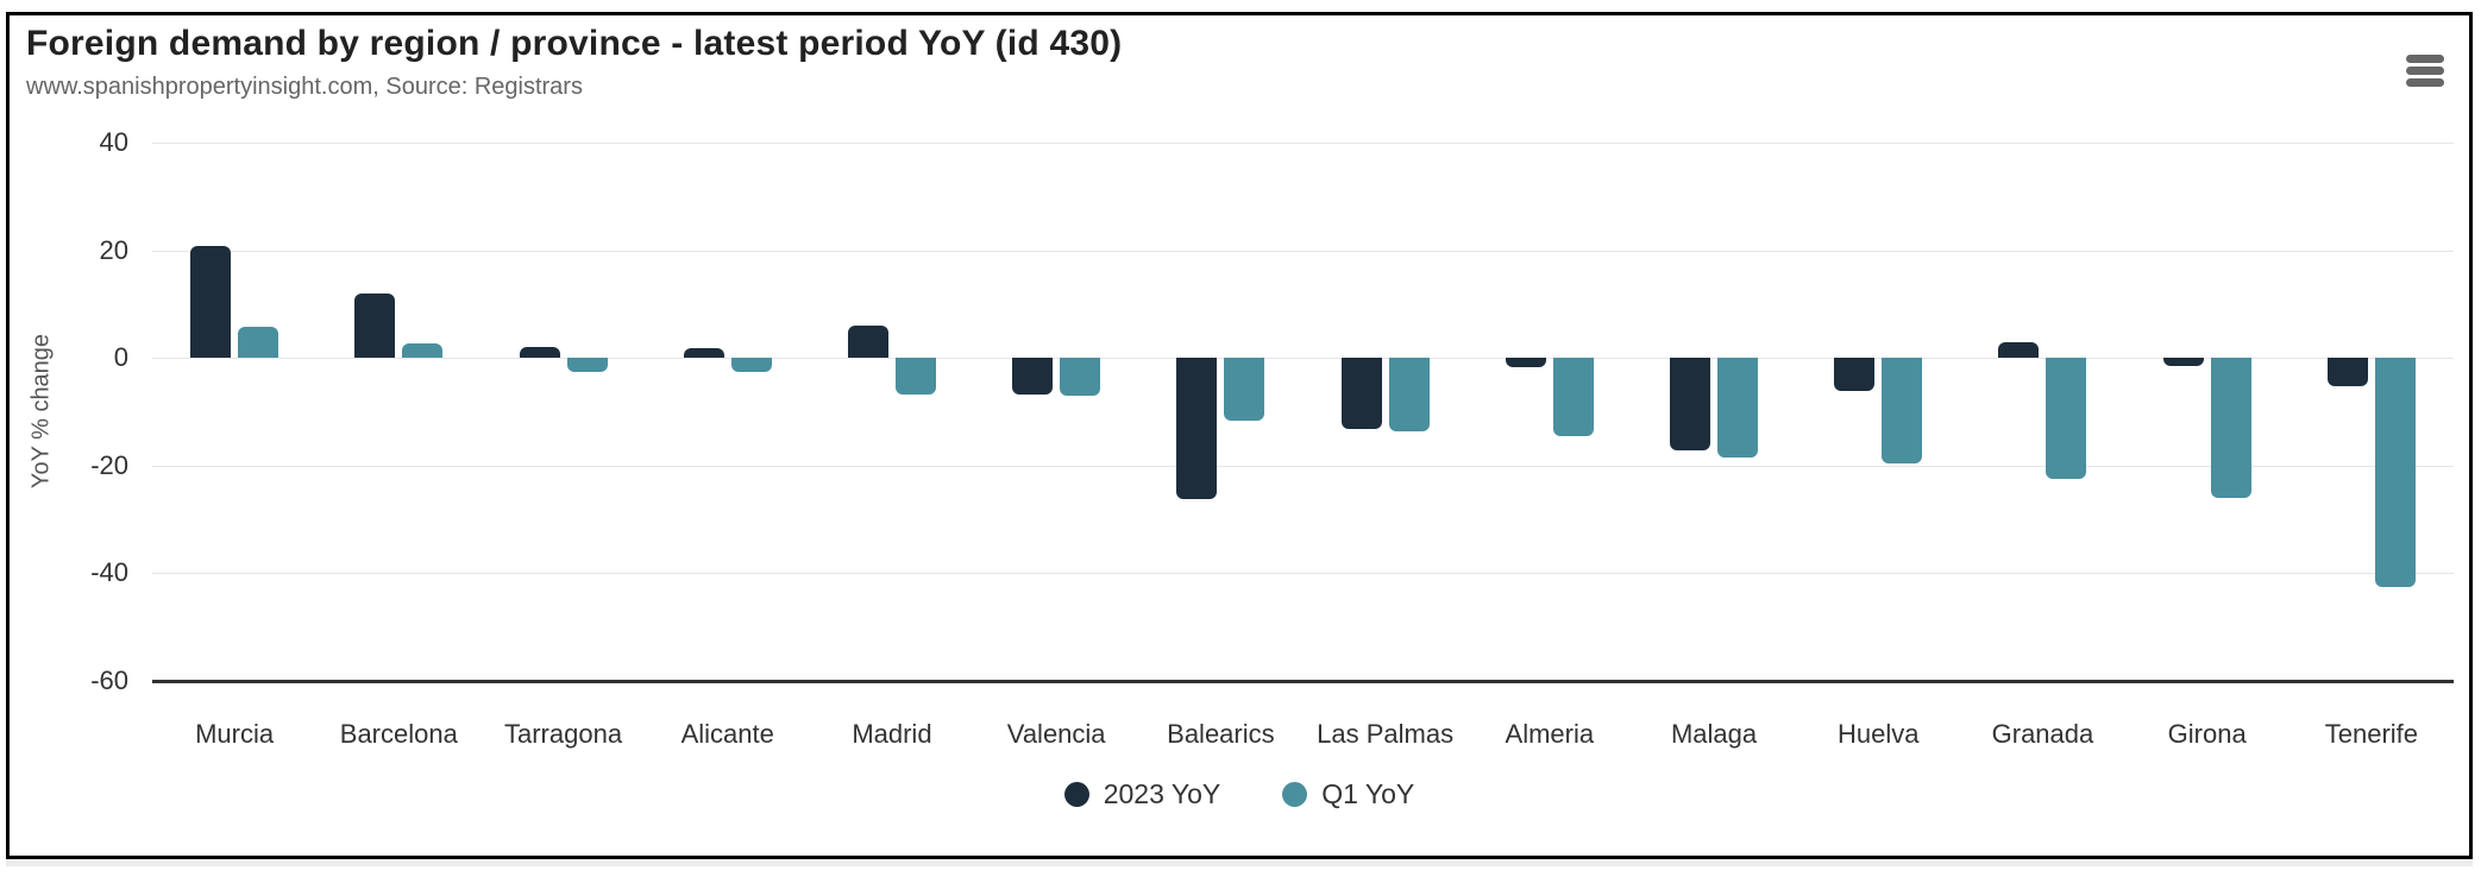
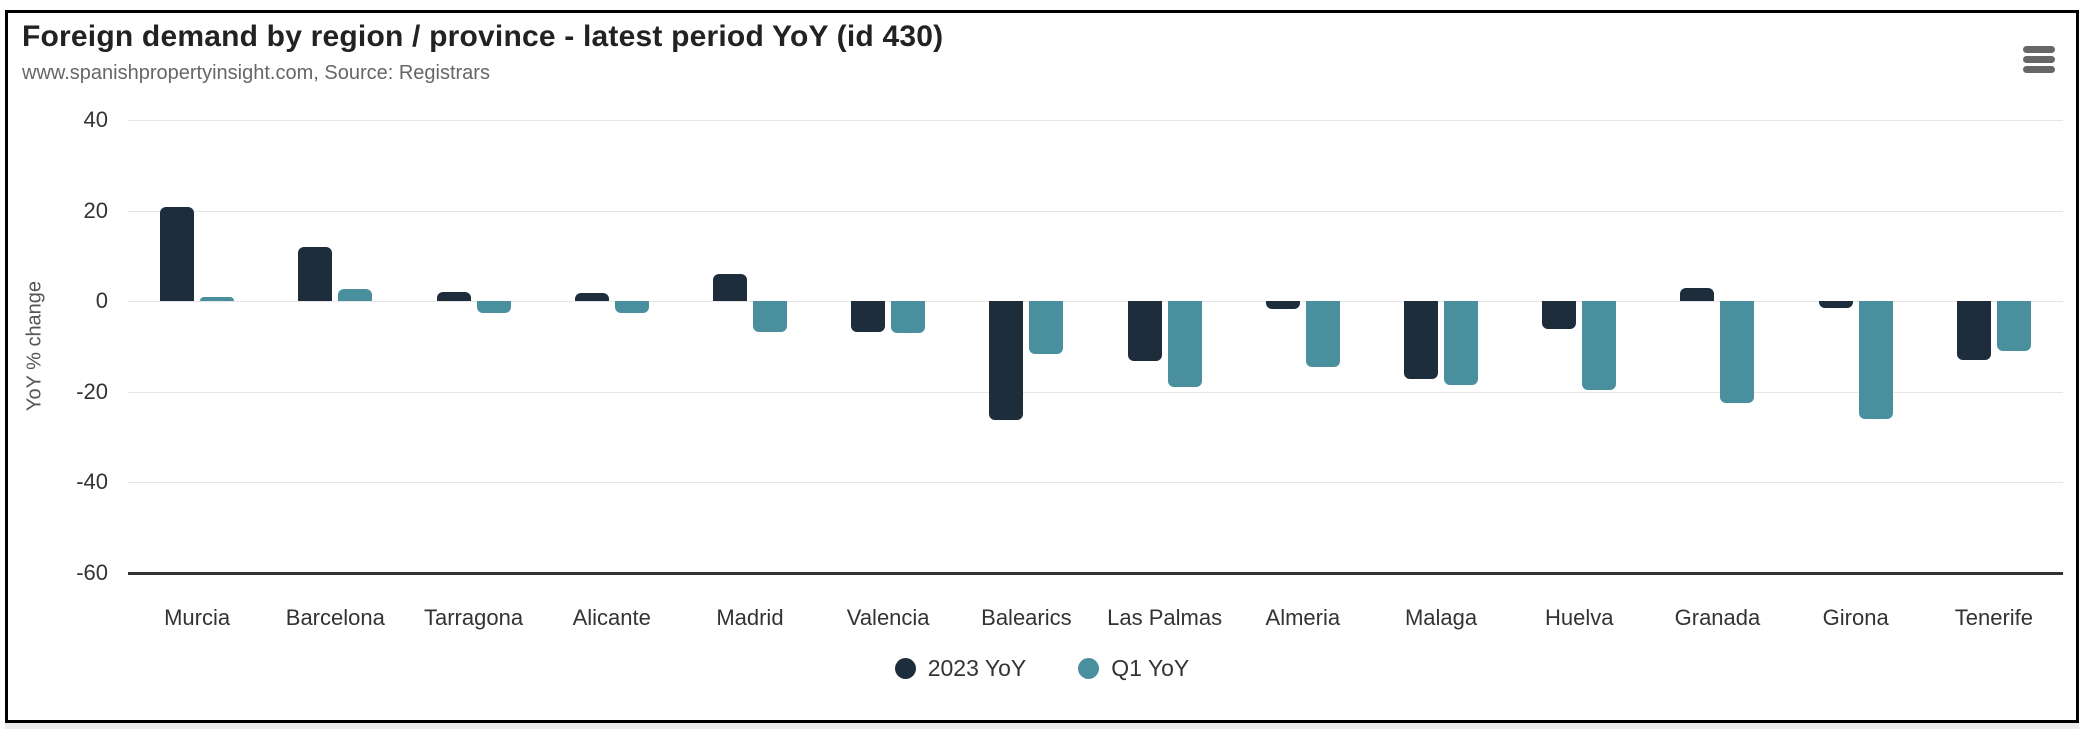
Q1 YoY/Murcia: 6 -> 1
Q1 YoY/Las Palmas: -14 -> -19
2023 YoY/Tenerife: -5 -> -13
Q1 YoY/Tenerife: -43 -> -11
